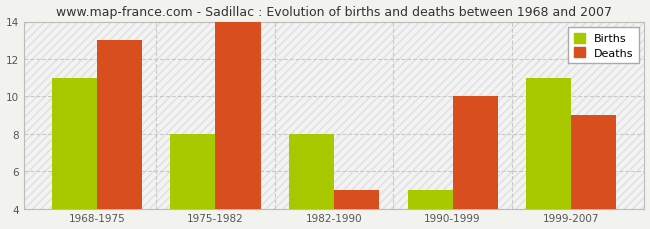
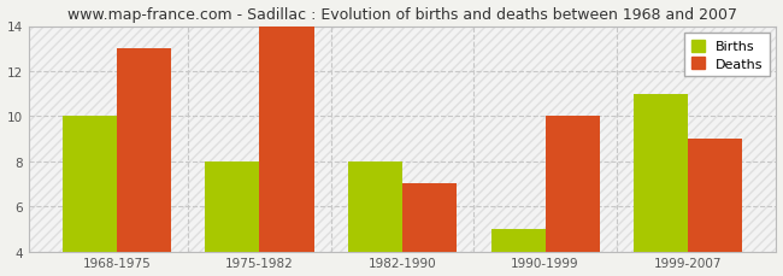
Births/1968-1975: 11 -> 10
Deaths/1982-1990: 5 -> 7
